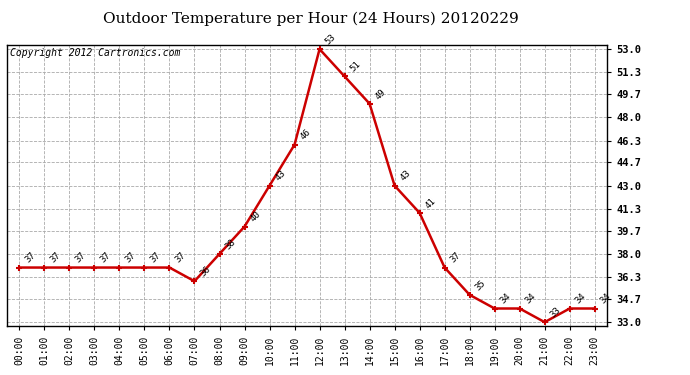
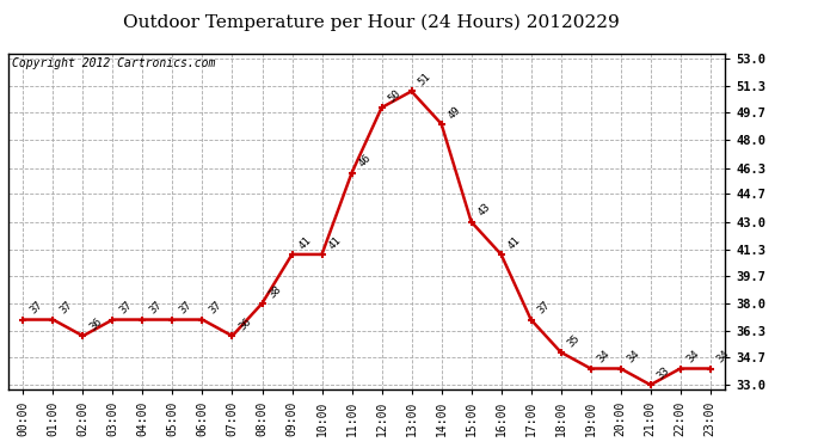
02:00: 37 -> 36
09:00: 40 -> 41
10:00: 43 -> 41
12:00: 53 -> 50
